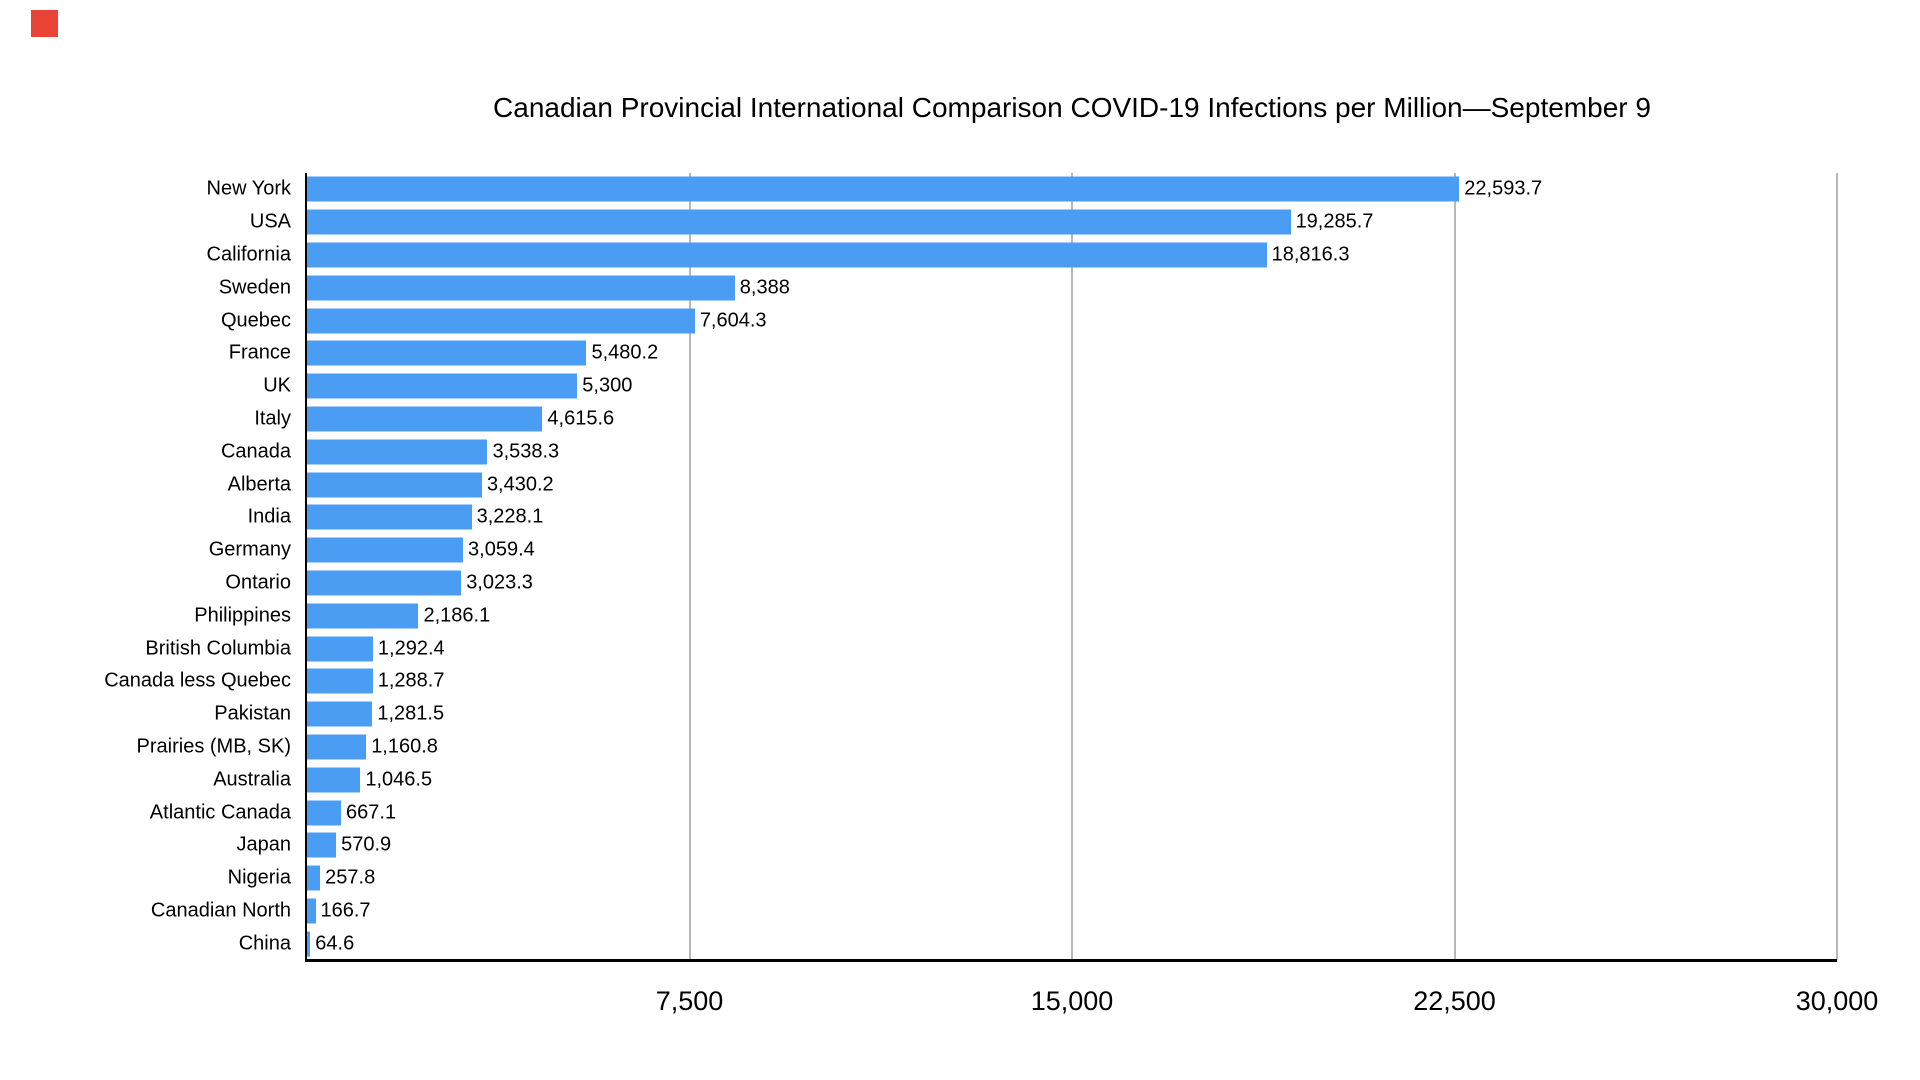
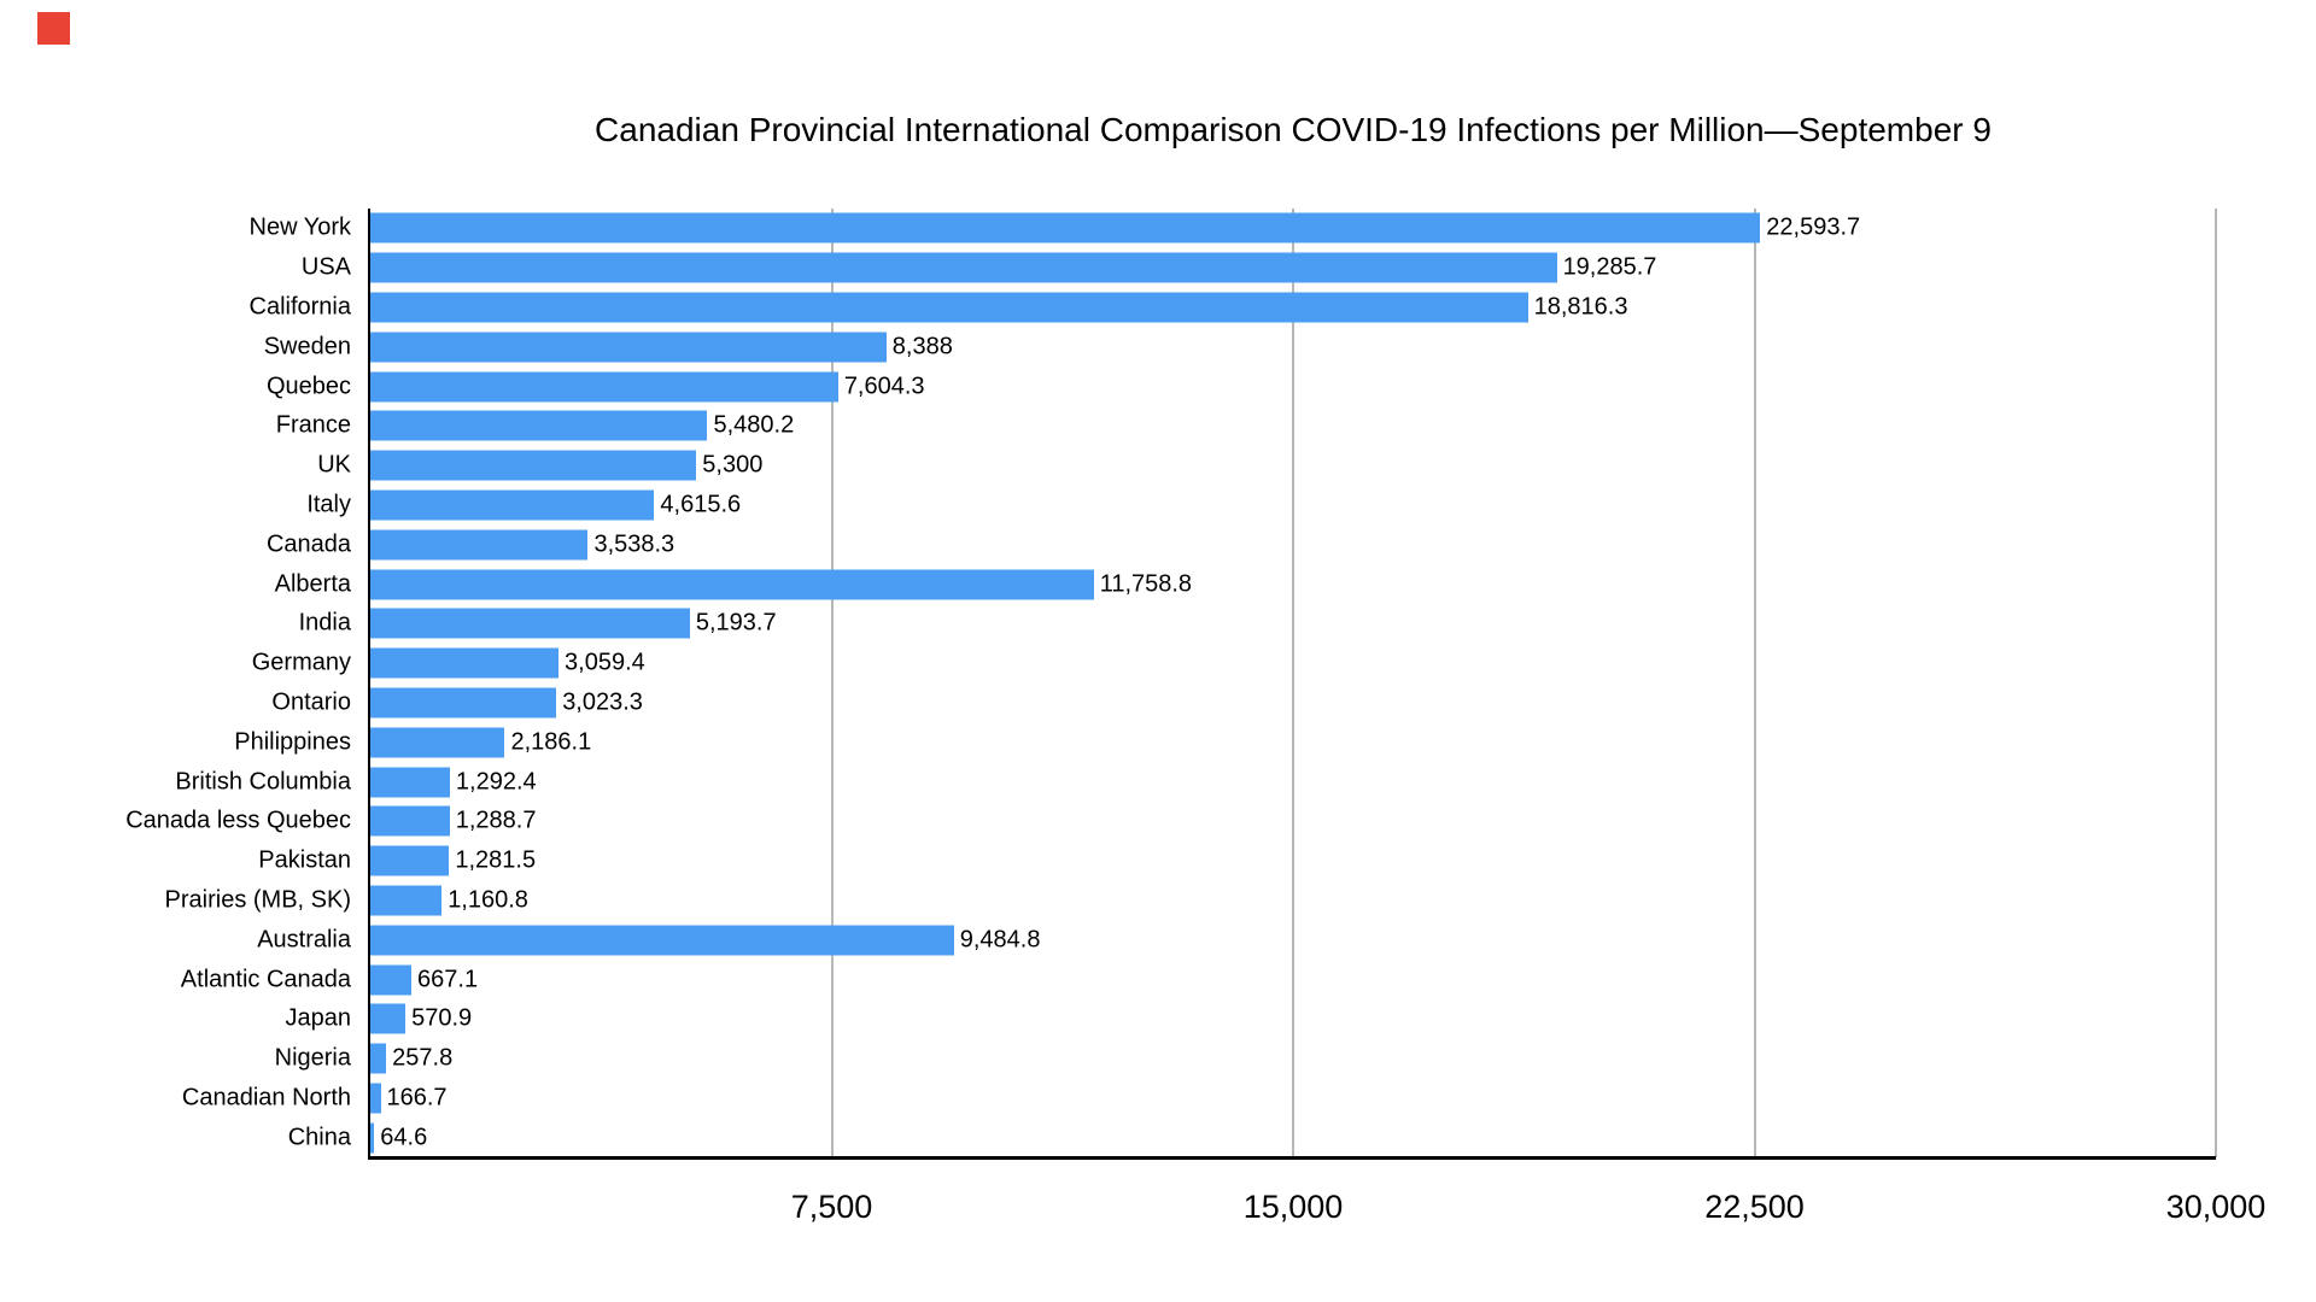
Alberta: 3,430.2 -> 11,758.8
India: 3,228.1 -> 5,193.7
Australia: 1,046.5 -> 9,484.8
